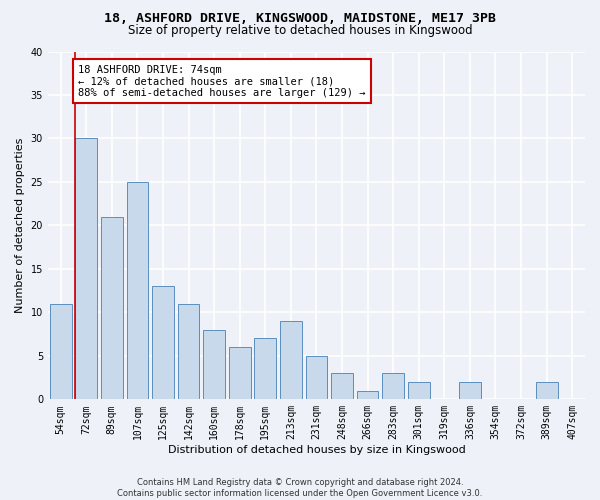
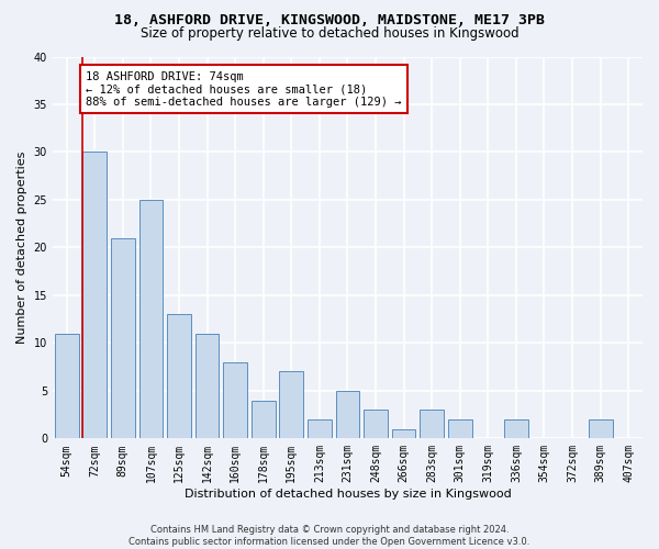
178sqm: 6 -> 4
213sqm: 9 -> 2
